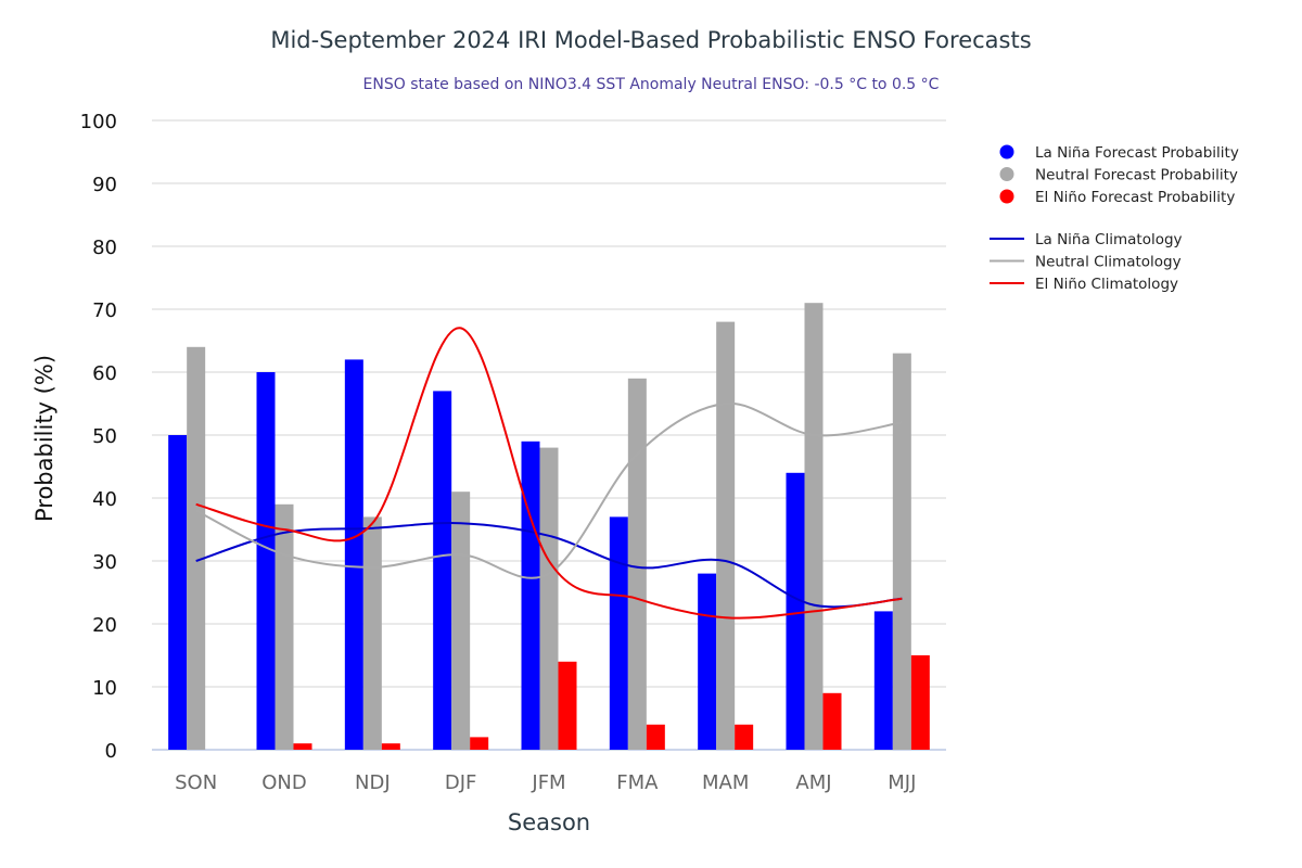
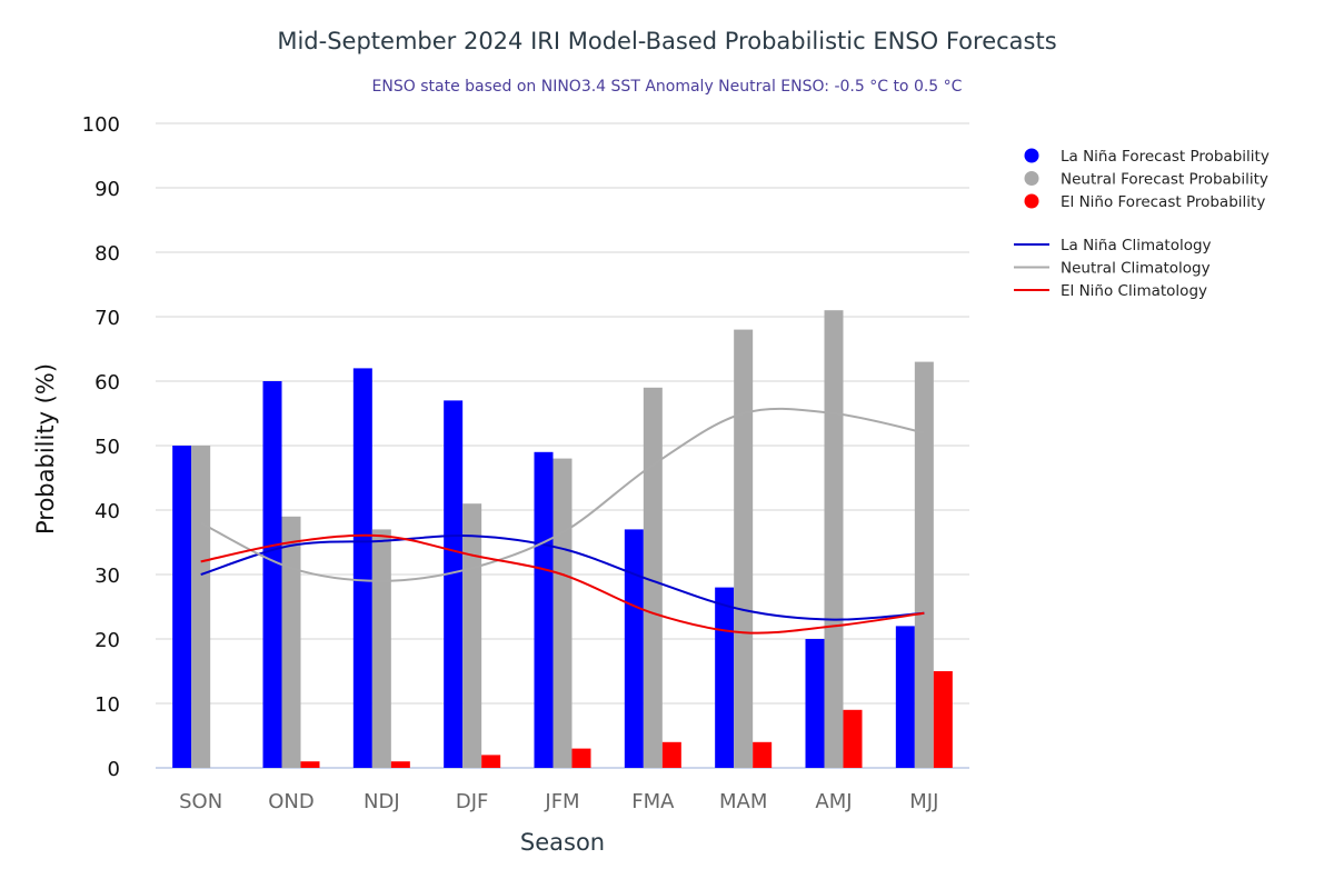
Neutral Forecast Probability/SON: 64 -> 50
El Niño Climatology/SON: 39 -> 32
El Niño Climatology/DJF: 67 -> 33
El Niño Forecast Probability/JFM: 14 -> 3
Neutral Climatology/JFM: 28 -> 36
La Niña Climatology/MAM: 30 -> 24
La Niña Forecast Probability/AMJ: 44 -> 20
Neutral Climatology/AMJ: 50 -> 55
